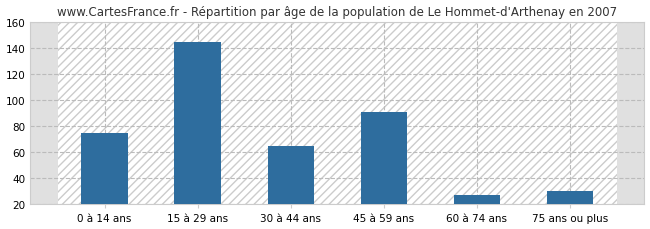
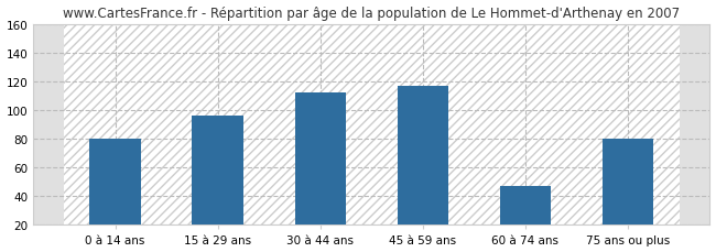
0 à 14 ans: 75 -> 80
15 à 29 ans: 144 -> 96
30 à 44 ans: 65 -> 112
45 à 59 ans: 91 -> 117
60 à 74 ans: 27 -> 47
75 ans ou plus: 30 -> 80
